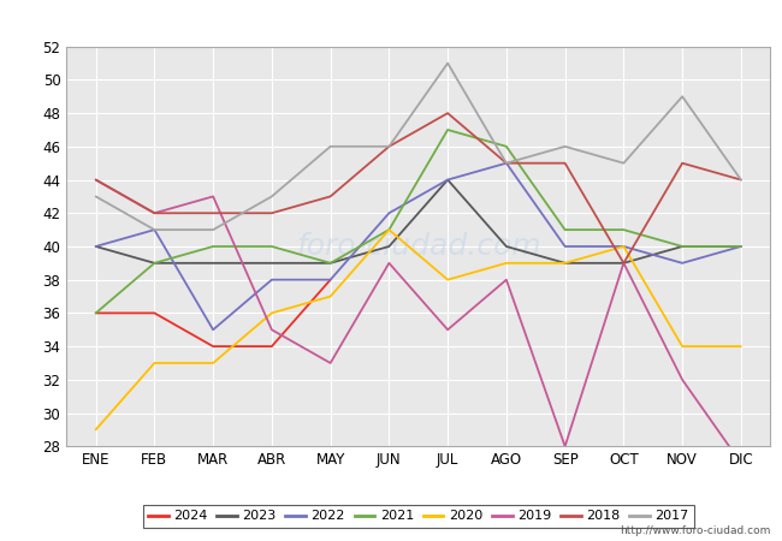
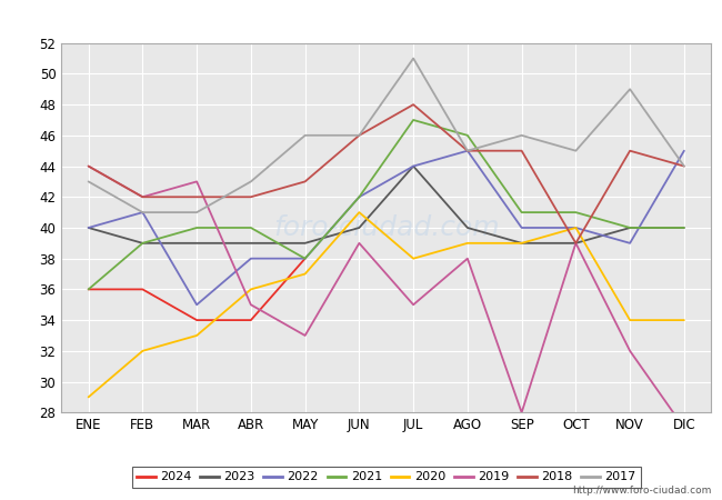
2020/FEB: 33 -> 32
2021/MAY: 39 -> 38
2021/JUN: 41 -> 42
2022/DIC: 40 -> 45
